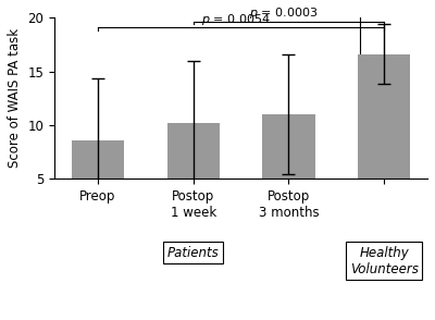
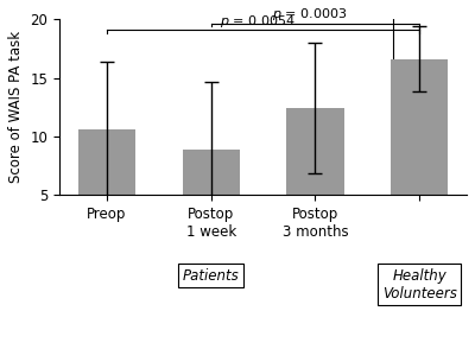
Preop: 8.6 -> 10.6
Postop 1 week: 10.2 -> 8.9
Postop 3 months: 11.0 -> 12.4
